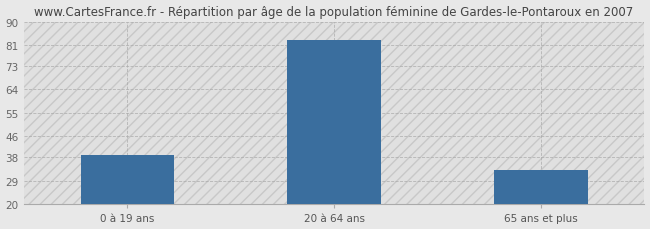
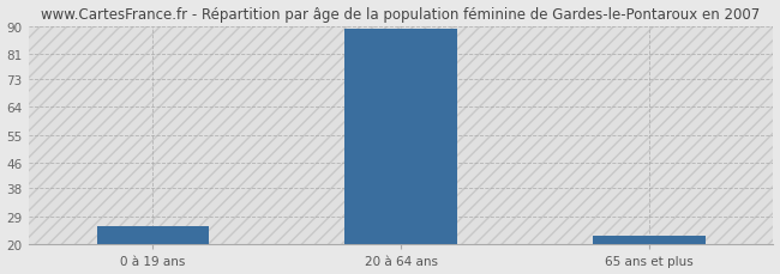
0 à 19 ans: 39 -> 26
20 à 64 ans: 83 -> 89
65 ans et plus: 33 -> 23
